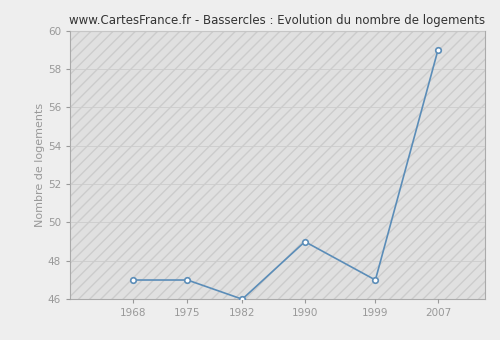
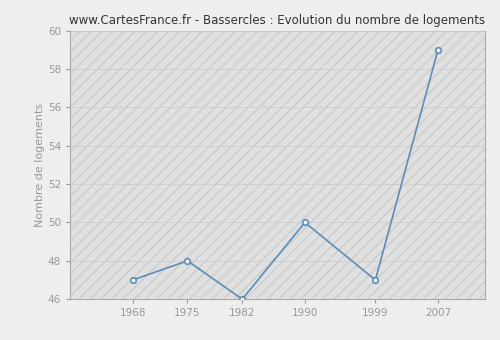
1975: 47 -> 48
1990: 49 -> 50
